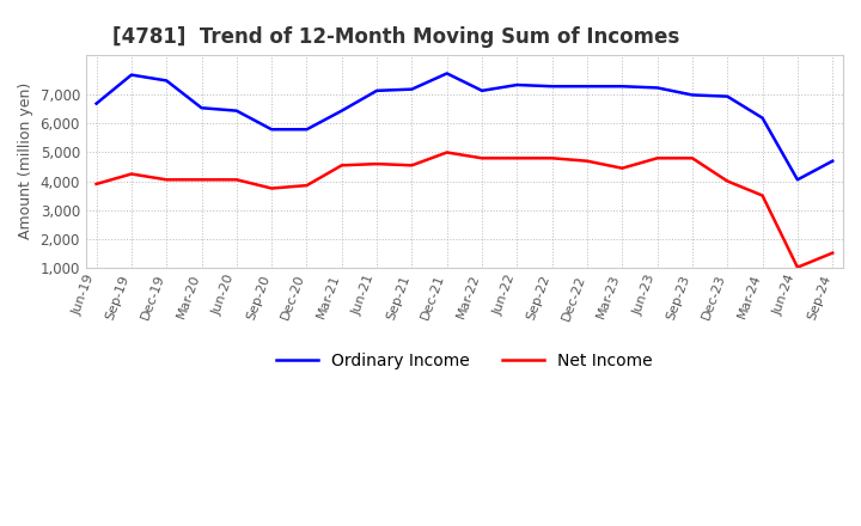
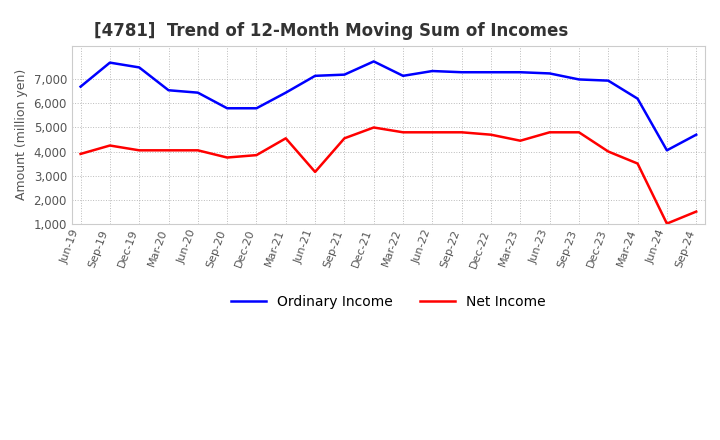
Net Income/Jun-21: 4,600 -> 3,150
